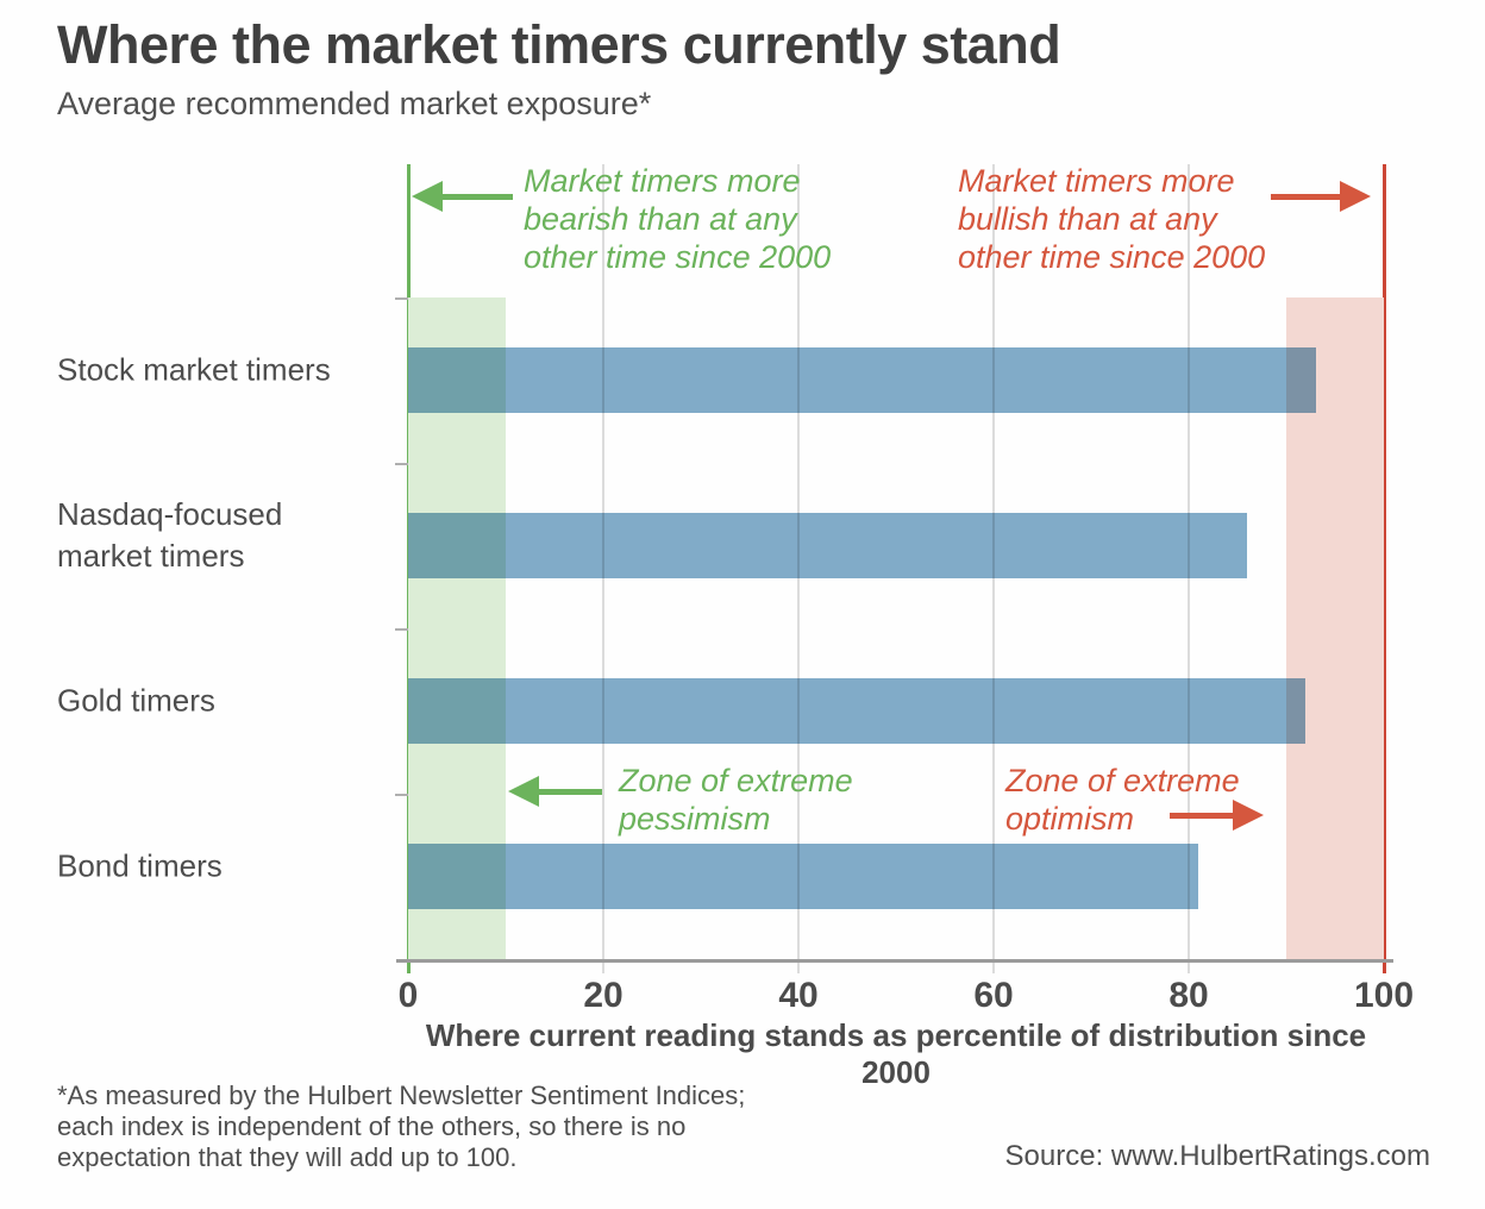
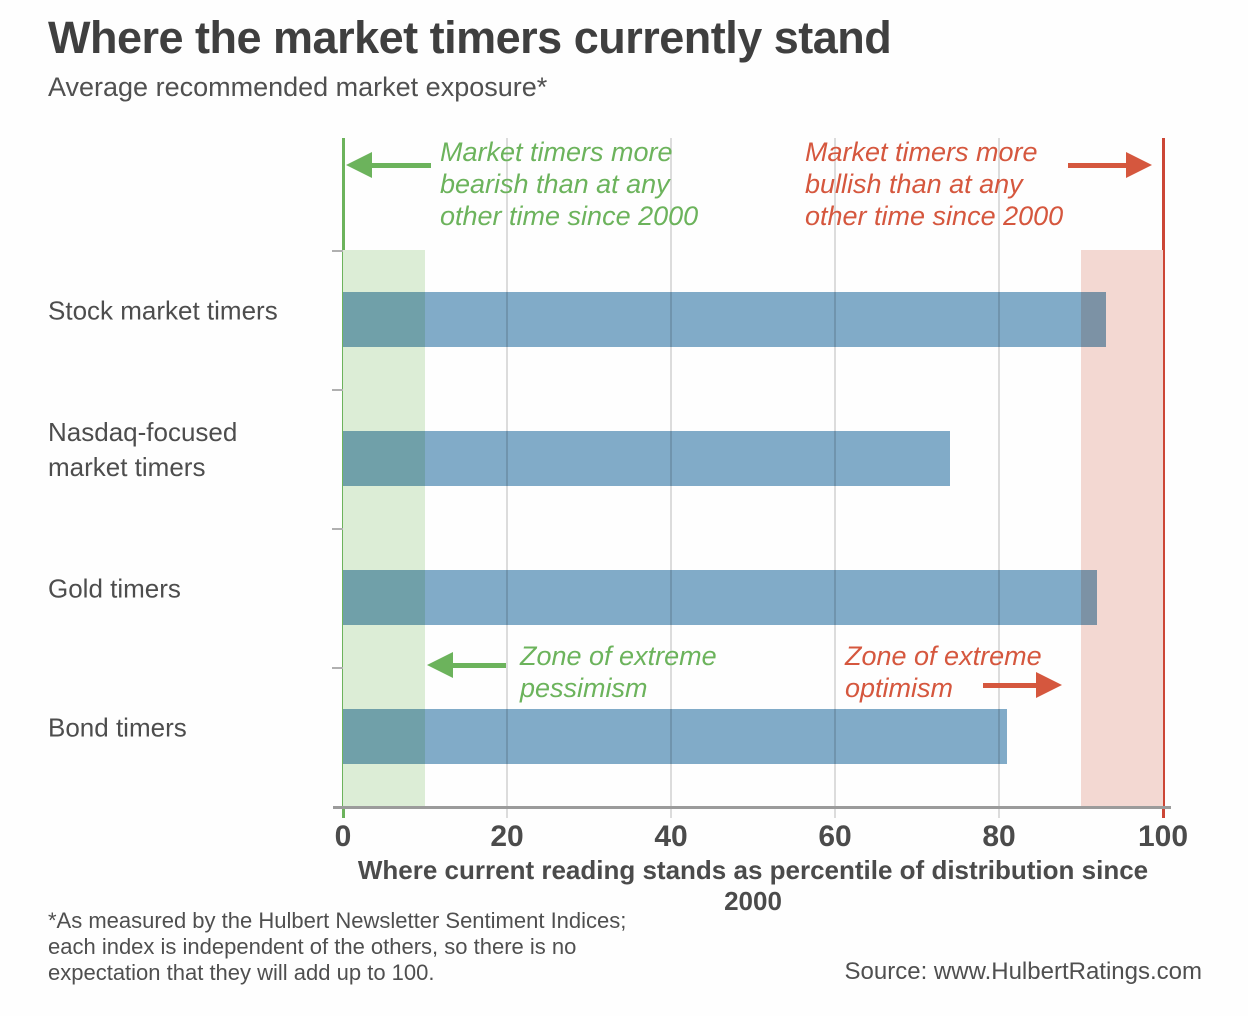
Nasdaq-focused market timers: 86 -> 74
